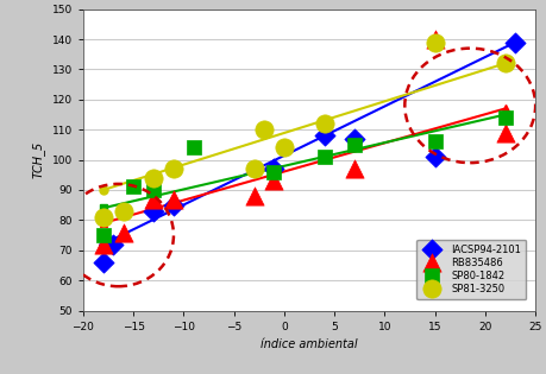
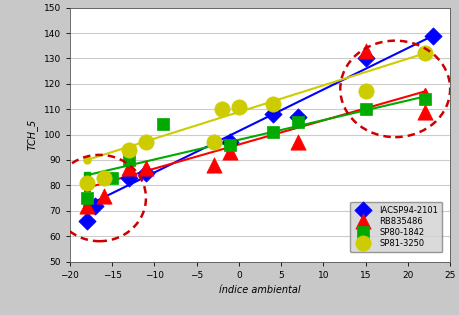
SP80-1842/−15: 91 -> 83
SP81-3250/0: 104 -> 111
IACSP94-2101/15: 101 -> 130
RB835486/15: 140 -> 133
SP80-1842/15: 106 -> 110
SP81-3250/15: 139 -> 117
